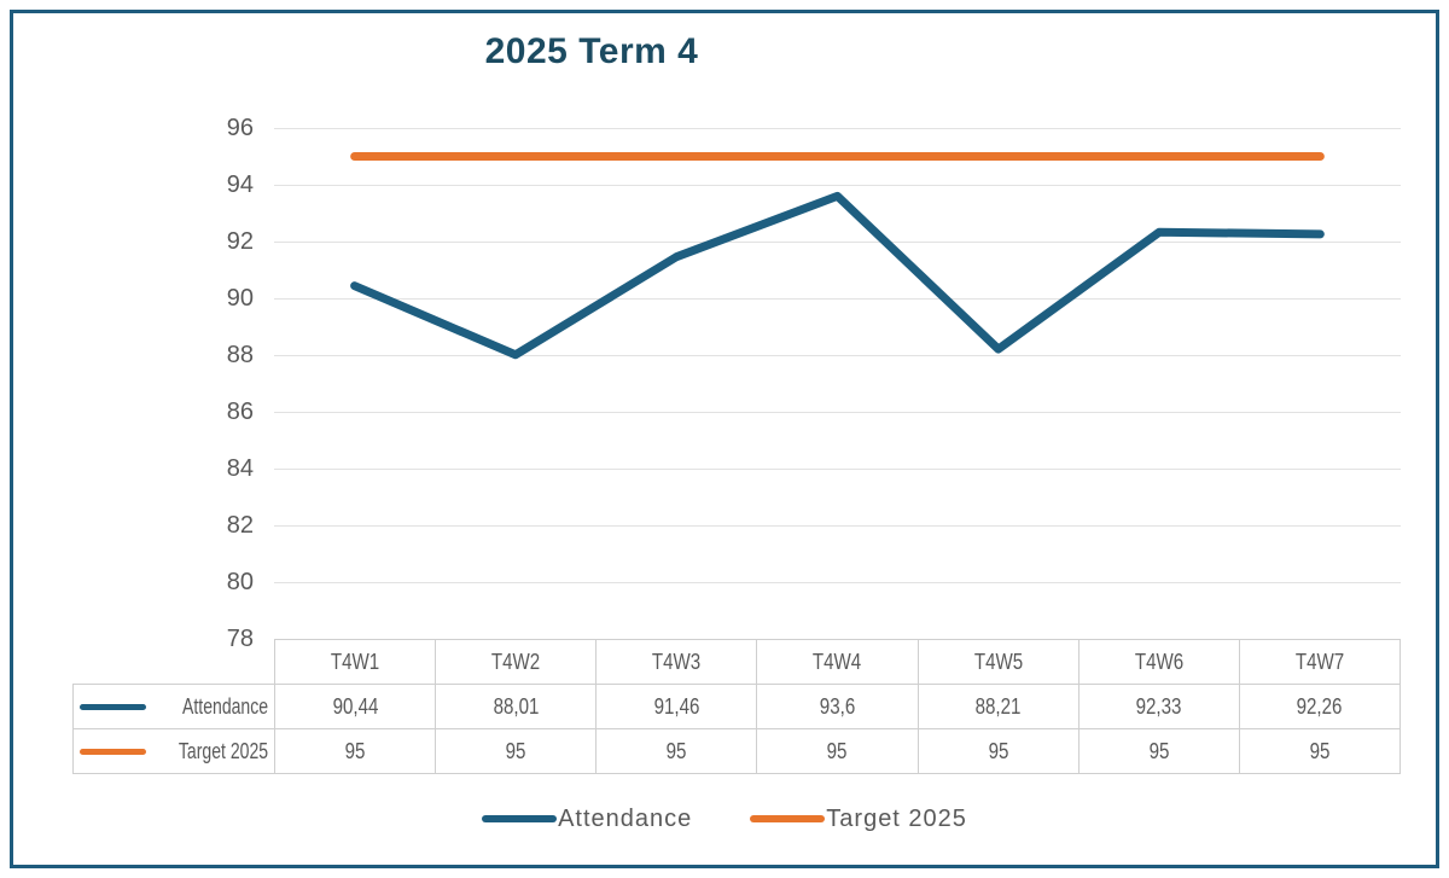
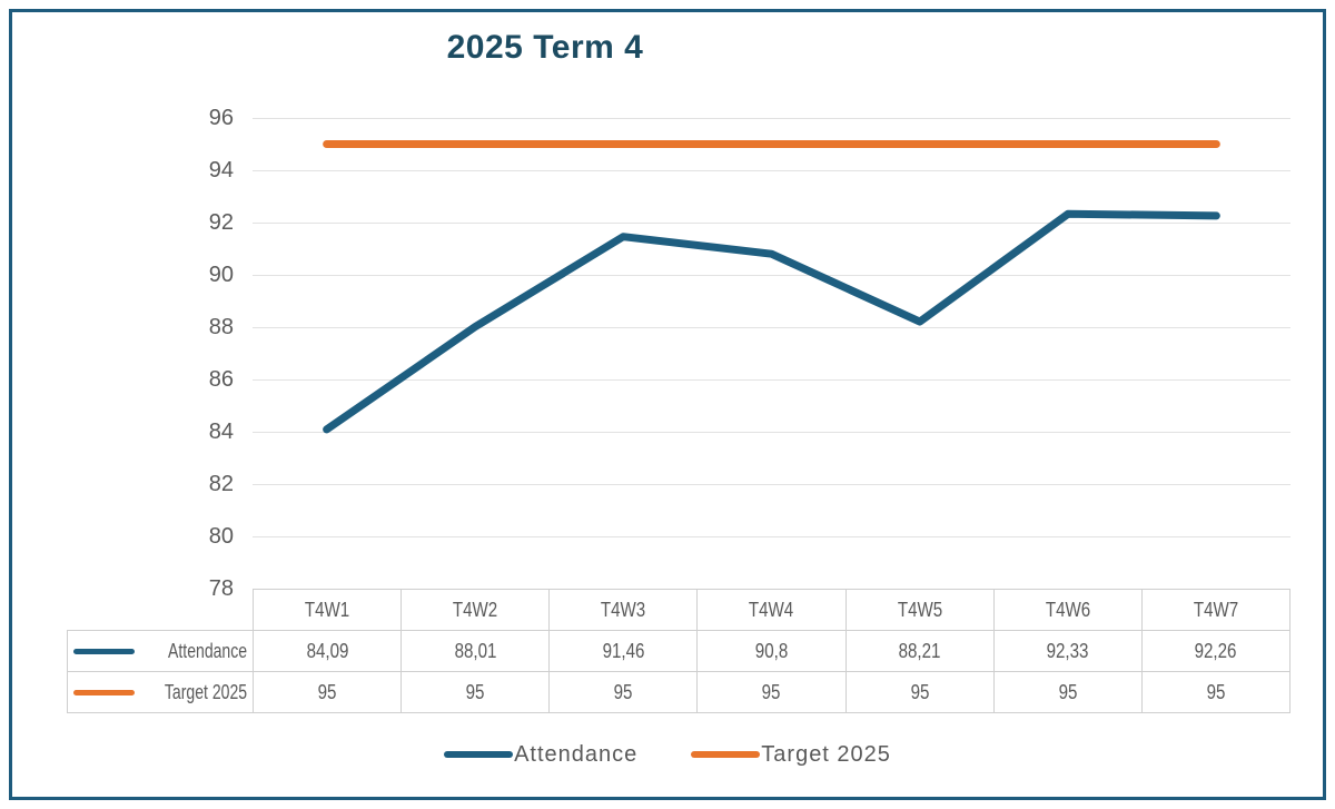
Attendance/T4W1: 90,44 -> 84,09
Attendance/T4W4: 93,6 -> 90,8
